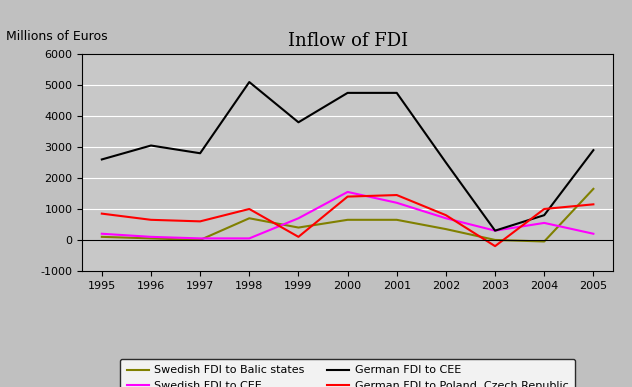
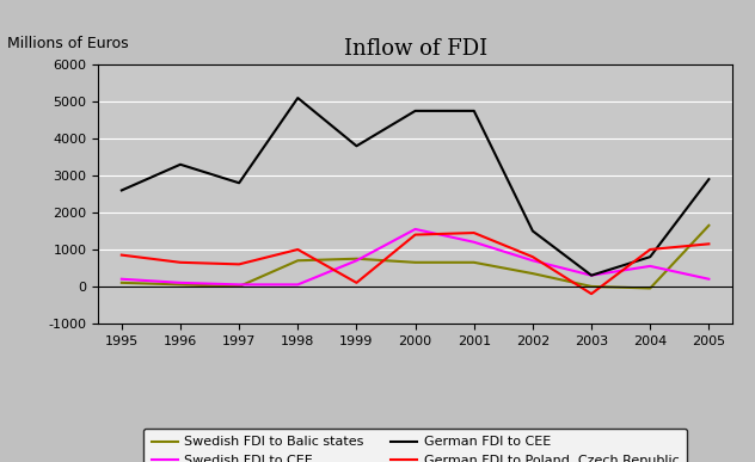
German FDI to CEE/1996: 3050 -> 3300
Swedish FDI to Balic states/1999: 400 -> 750
German FDI to CEE/2002: 2500 -> 1500
